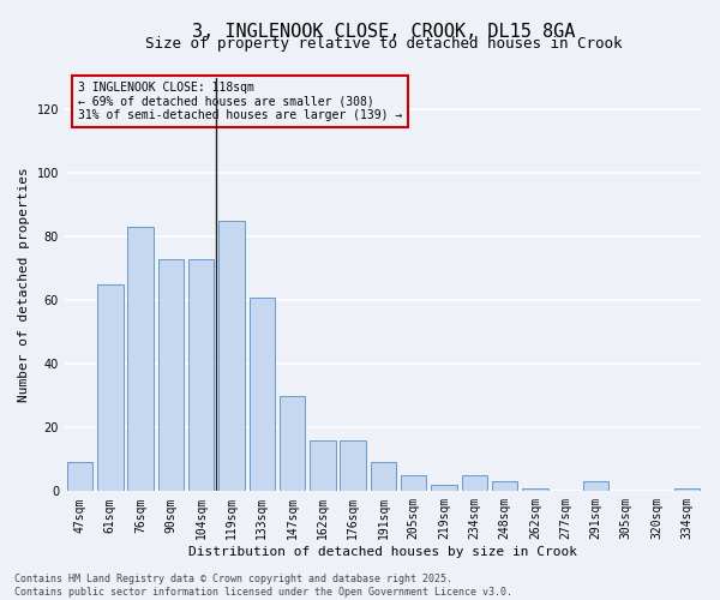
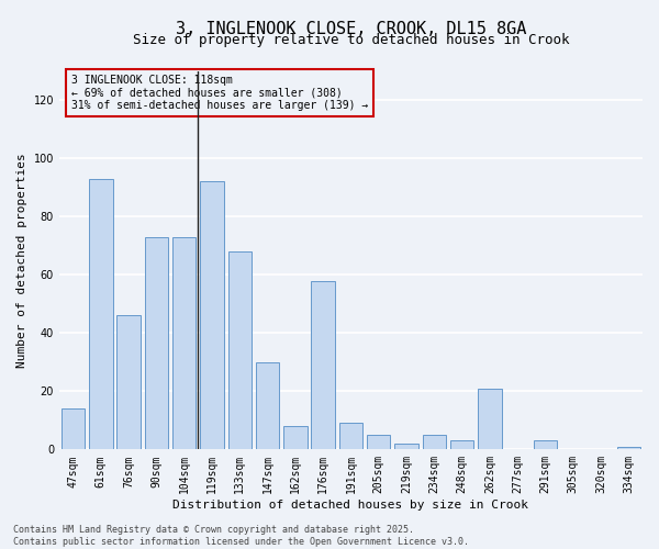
47sqm: 9 -> 14
61sqm: 65 -> 93
76sqm: 83 -> 46
119sqm: 85 -> 92
133sqm: 61 -> 68
162sqm: 16 -> 8
176sqm: 16 -> 58
262sqm: 1 -> 21
